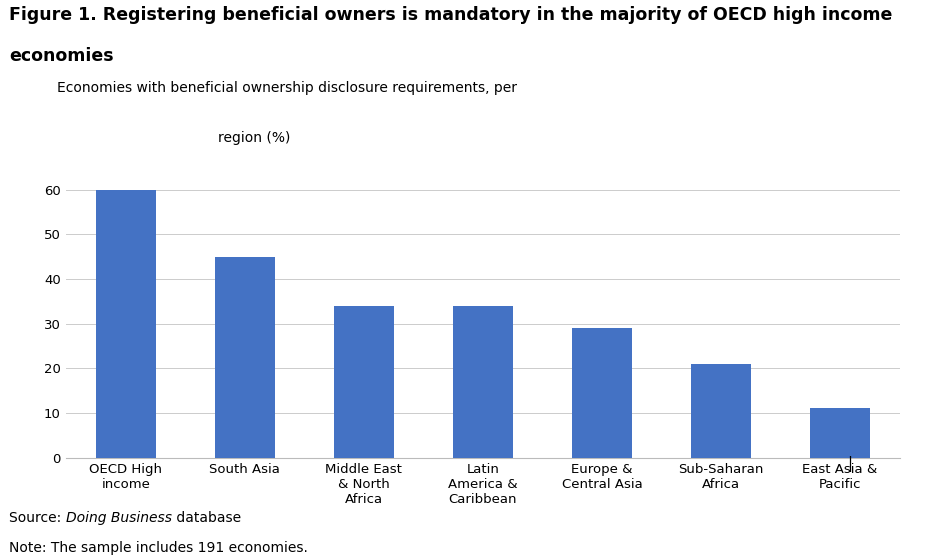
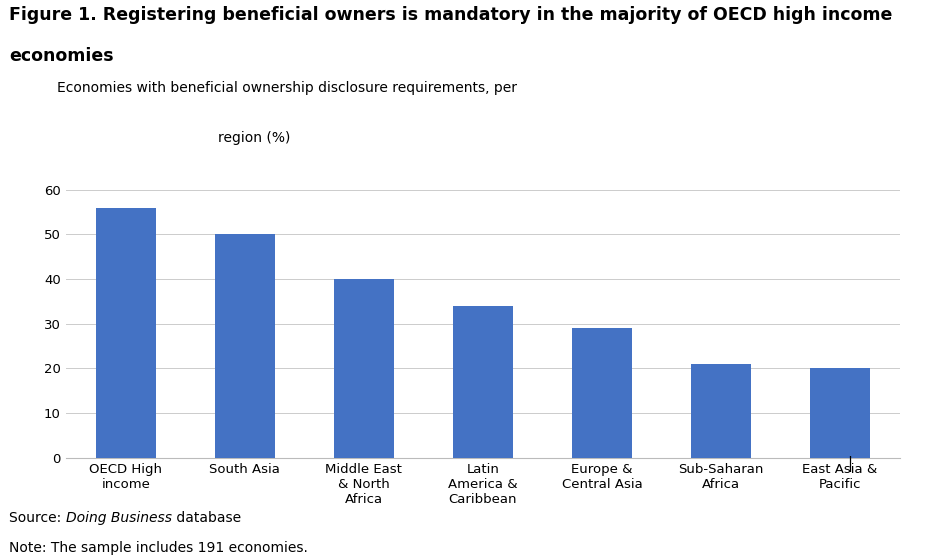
OECD High income: 60 -> 56
South Asia: 45 -> 50
Middle East & North Africa: 34 -> 40
East Asia & Pacific: 11 -> 20
